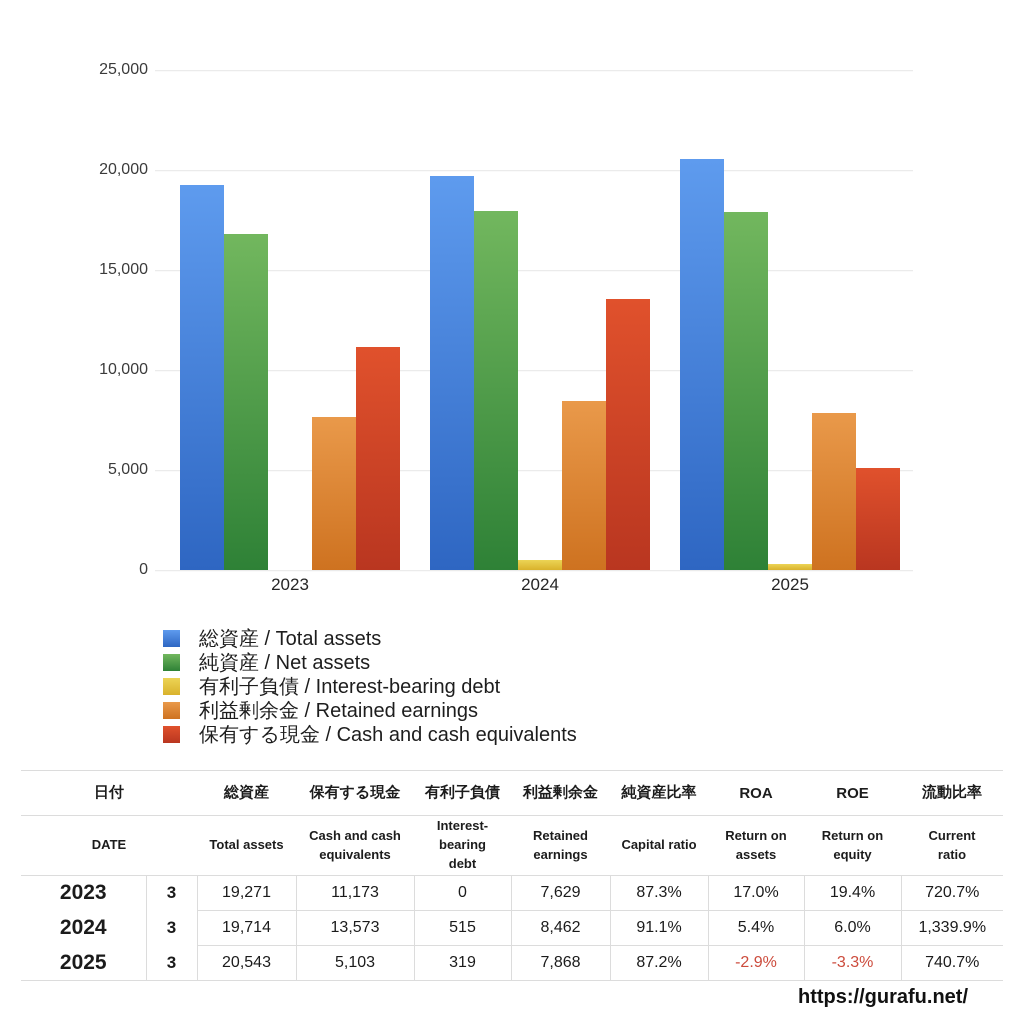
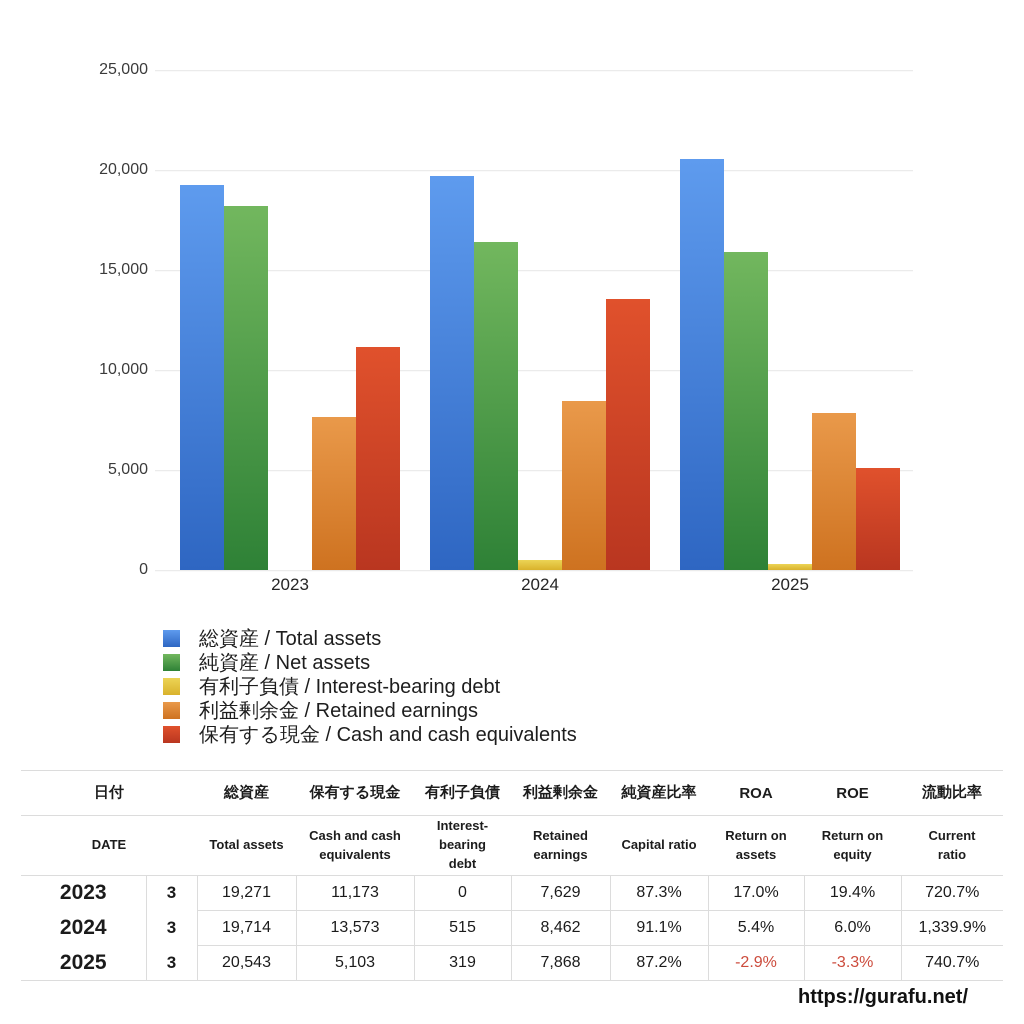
純資産 / Net assets/2023: 16800 -> 18200
純資産 / Net assets/2024: 18000 -> 16400
純資産 / Net assets/2025: 17900 -> 15900
